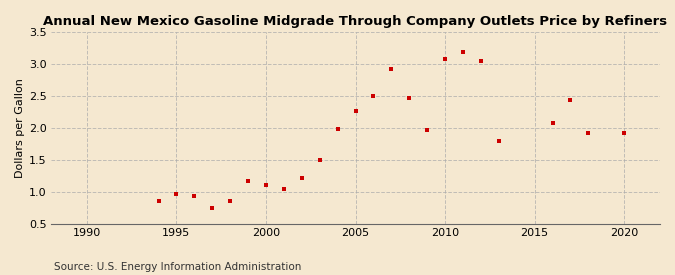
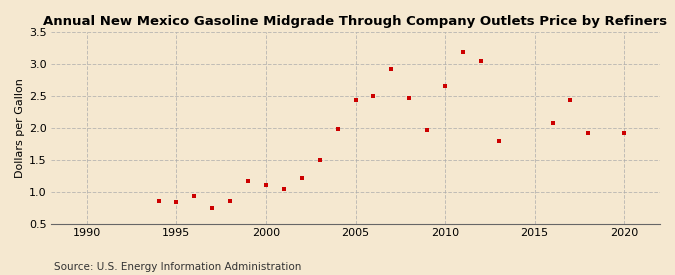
1995: 0.97 -> 0.84
2005: 2.27 -> 2.44
2010: 3.08 -> 2.66
